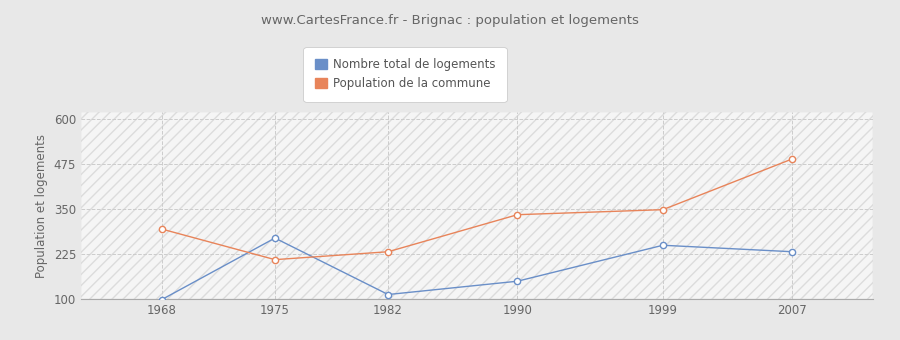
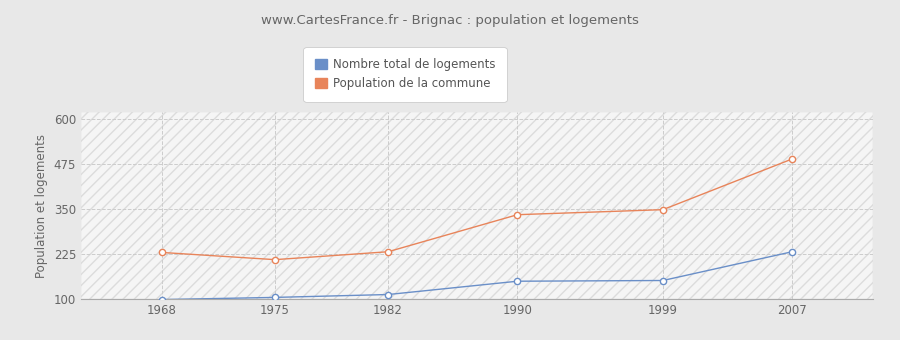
Population de la commune/1968: 295 -> 230
Nombre total de logements/1975: 270 -> 105
Nombre total de logements/1999: 250 -> 152
